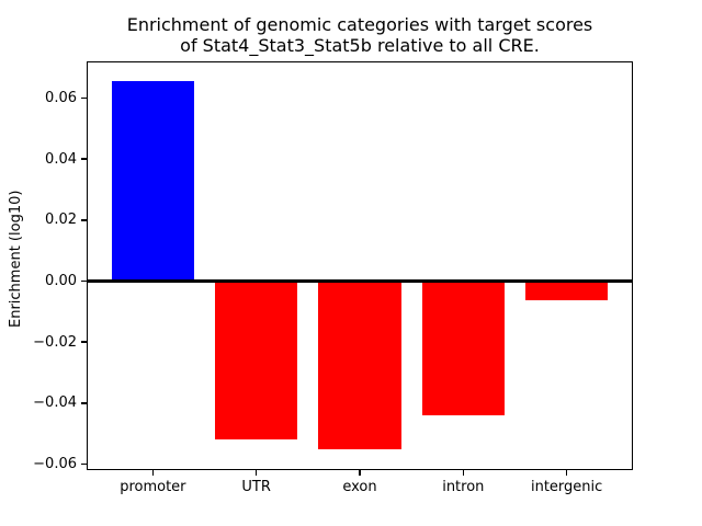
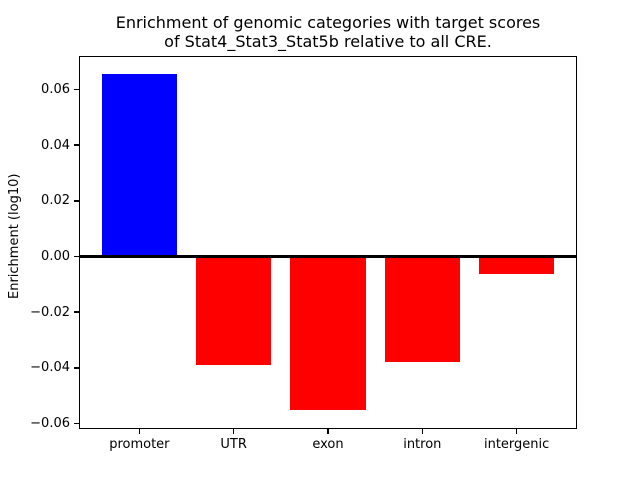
UTR: -0.052 -> -0.039
intron: -0.044 -> -0.038
